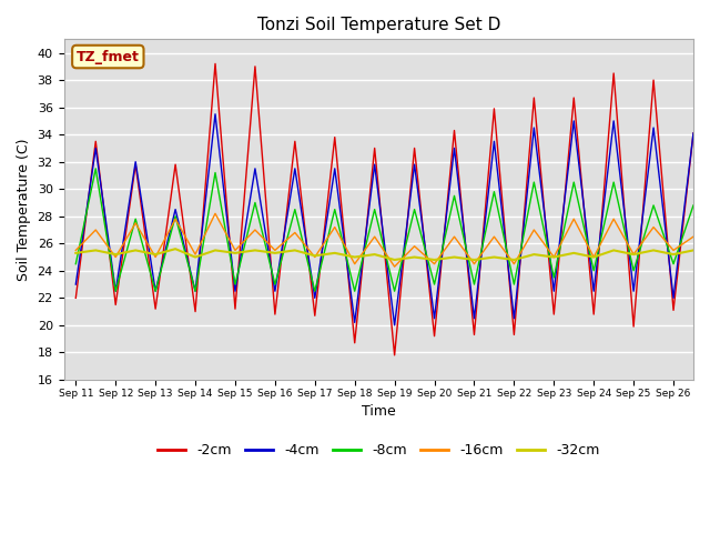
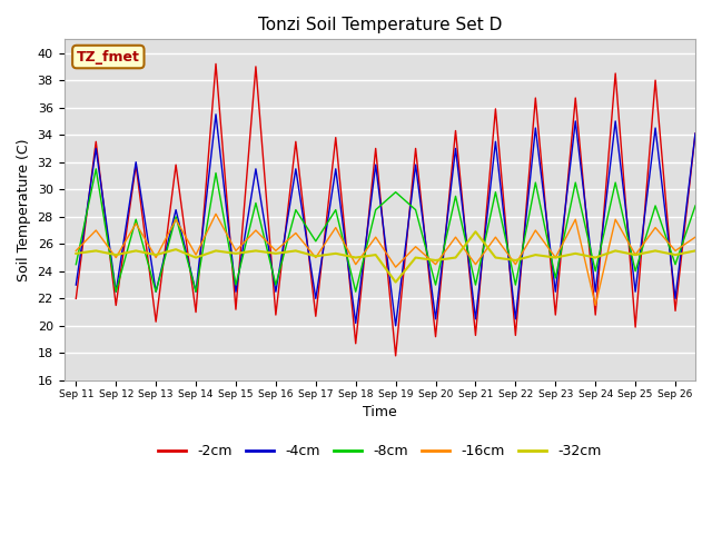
-2cm/Sep 13: 21.2 -> 20.3
-8cm/Sep 17: 22.5 -> 26.2
-8cm/Sep 19: 22.5 -> 29.8
-32cm/Sep 19: 24.8 -> 23.2
-32cm/Sep 21: 24.8 -> 26.9
-16cm/Sep 24: 25.0 -> 21.5
